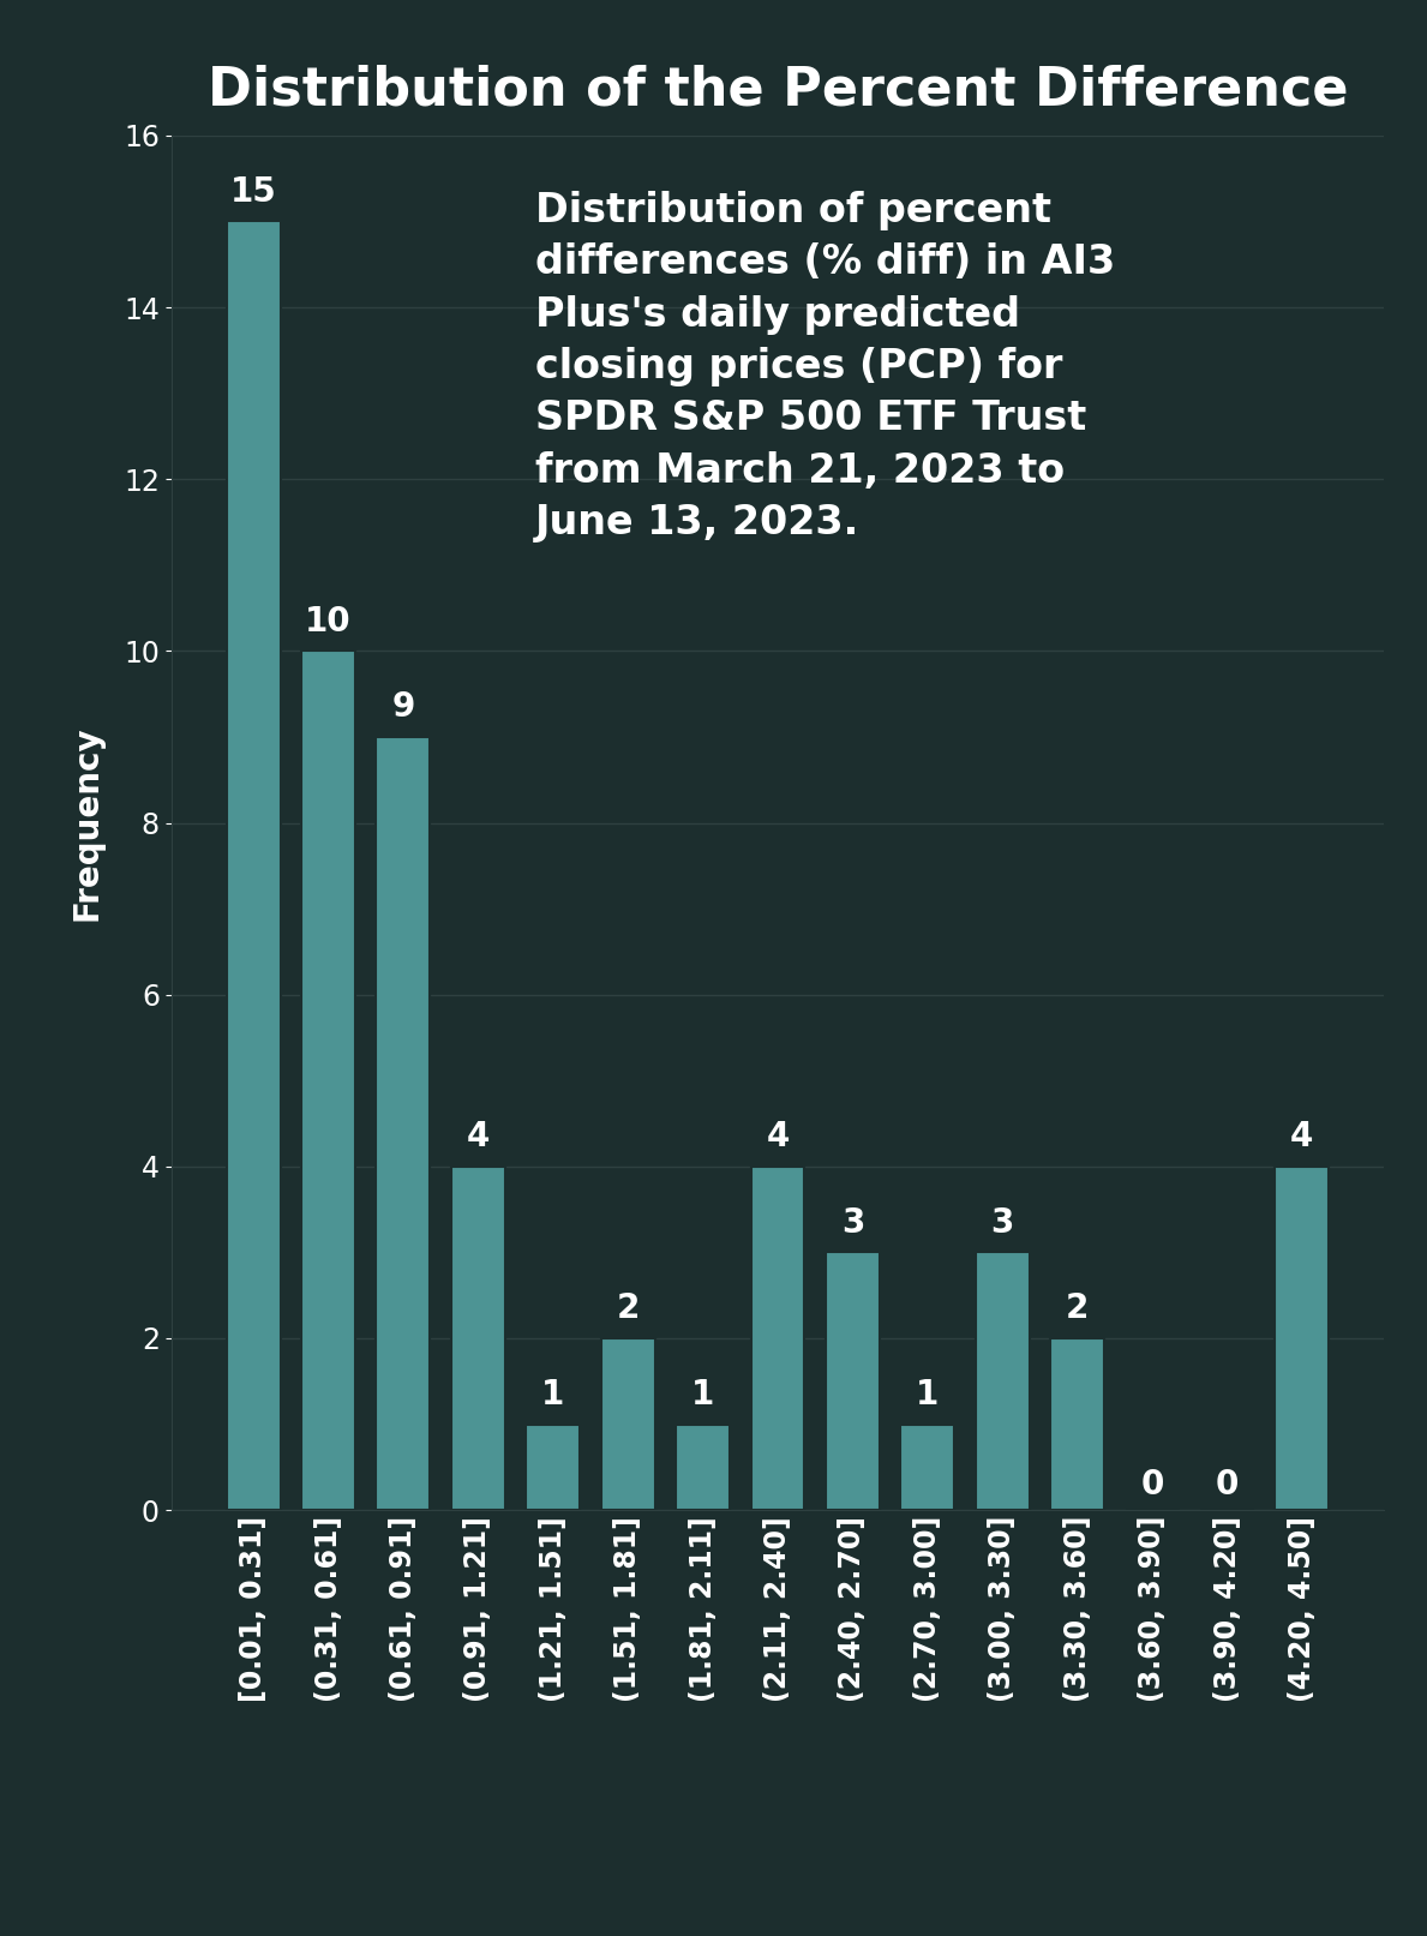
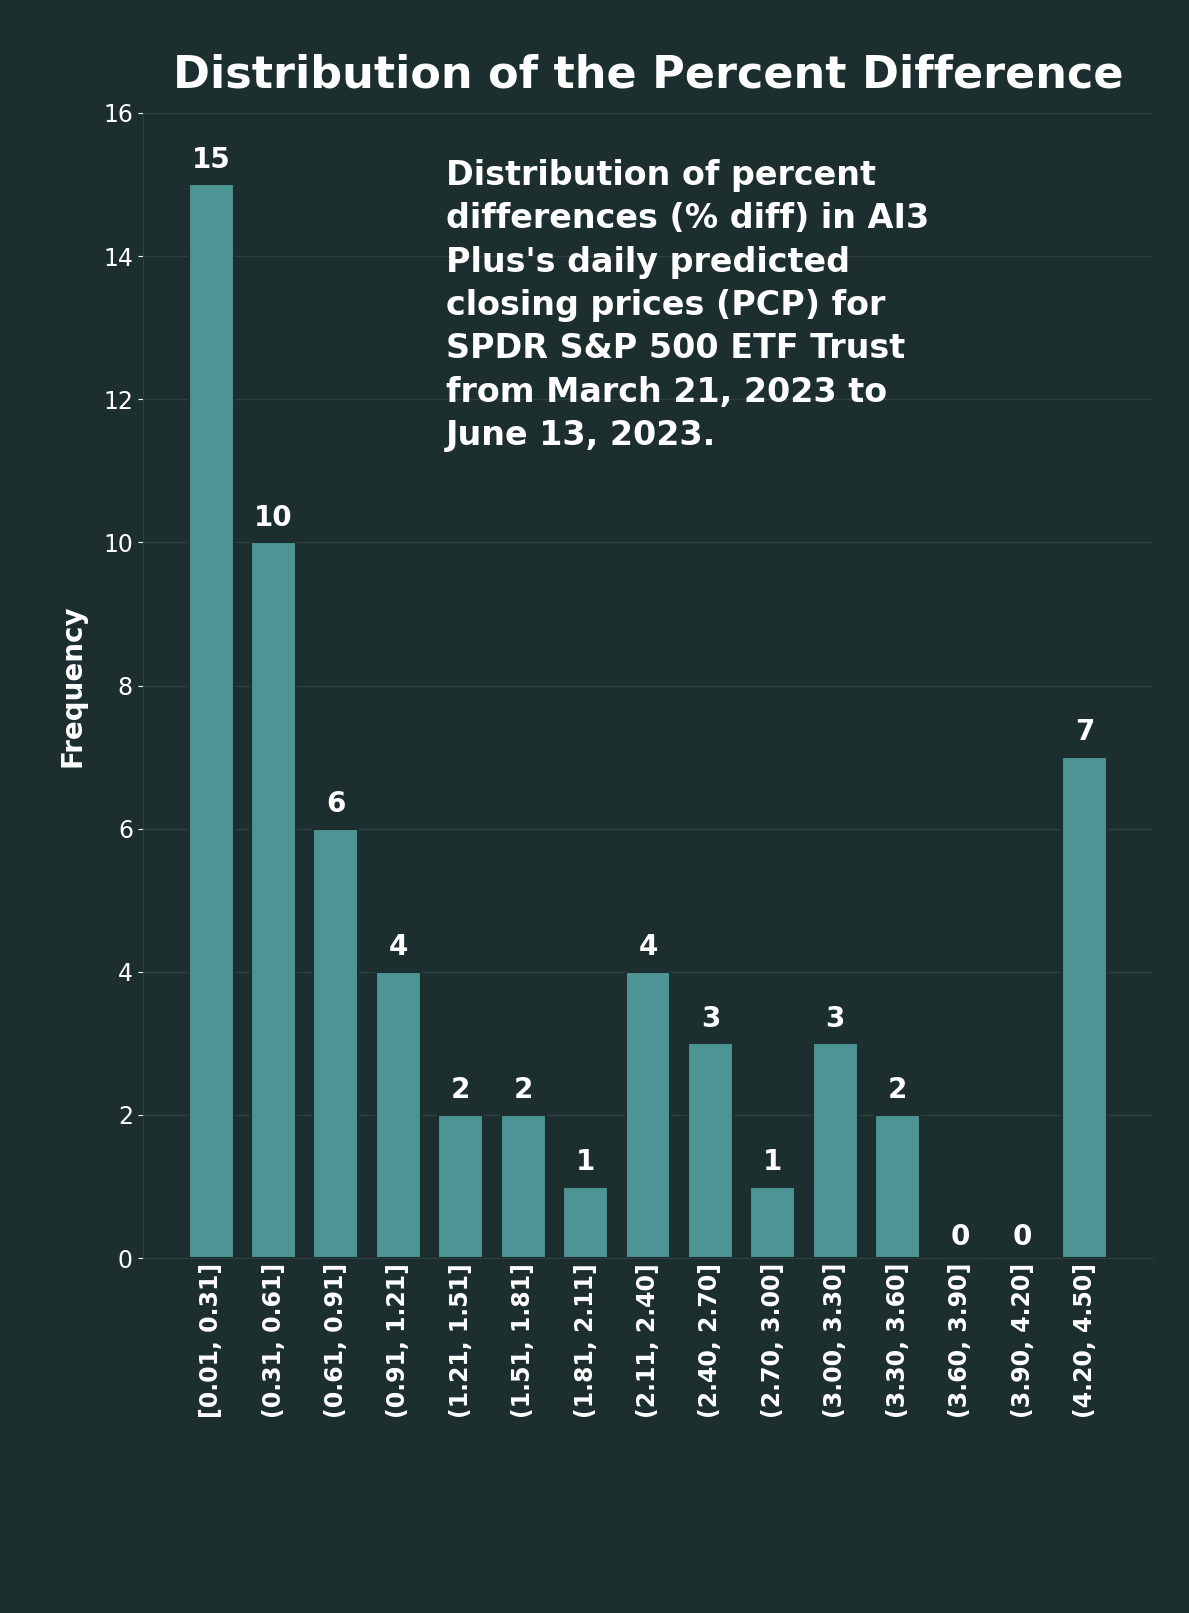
(0.61, 0.91]: 9 -> 6
(1.21, 1.51]: 1 -> 2
(4.20, 4.50]: 4 -> 7
